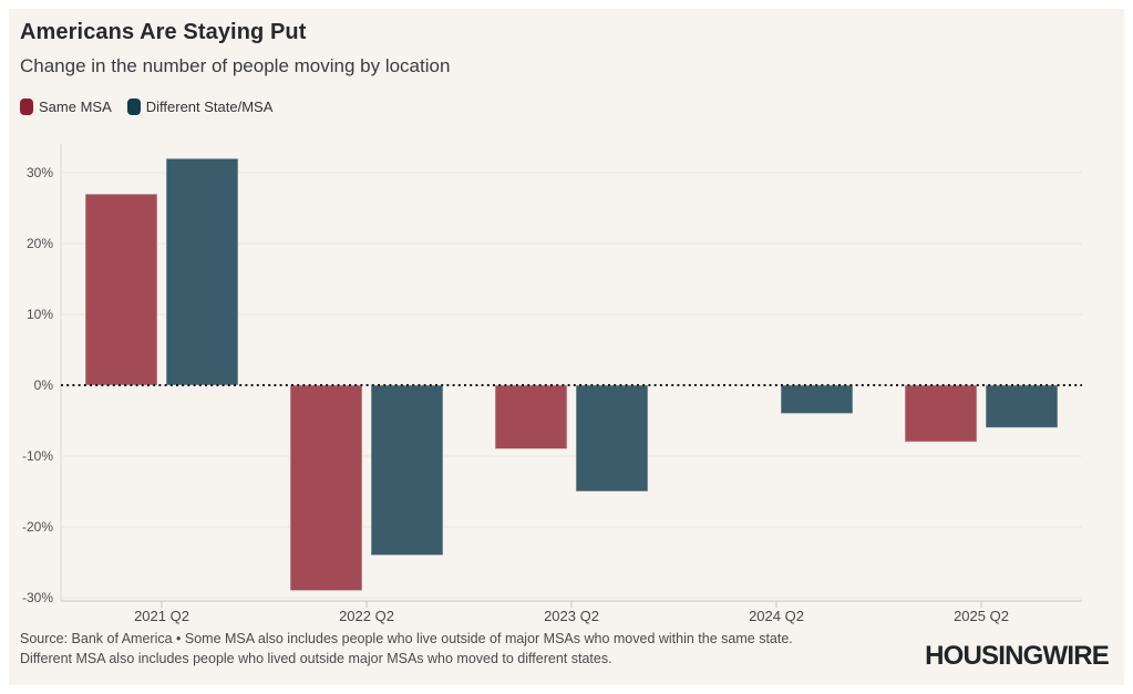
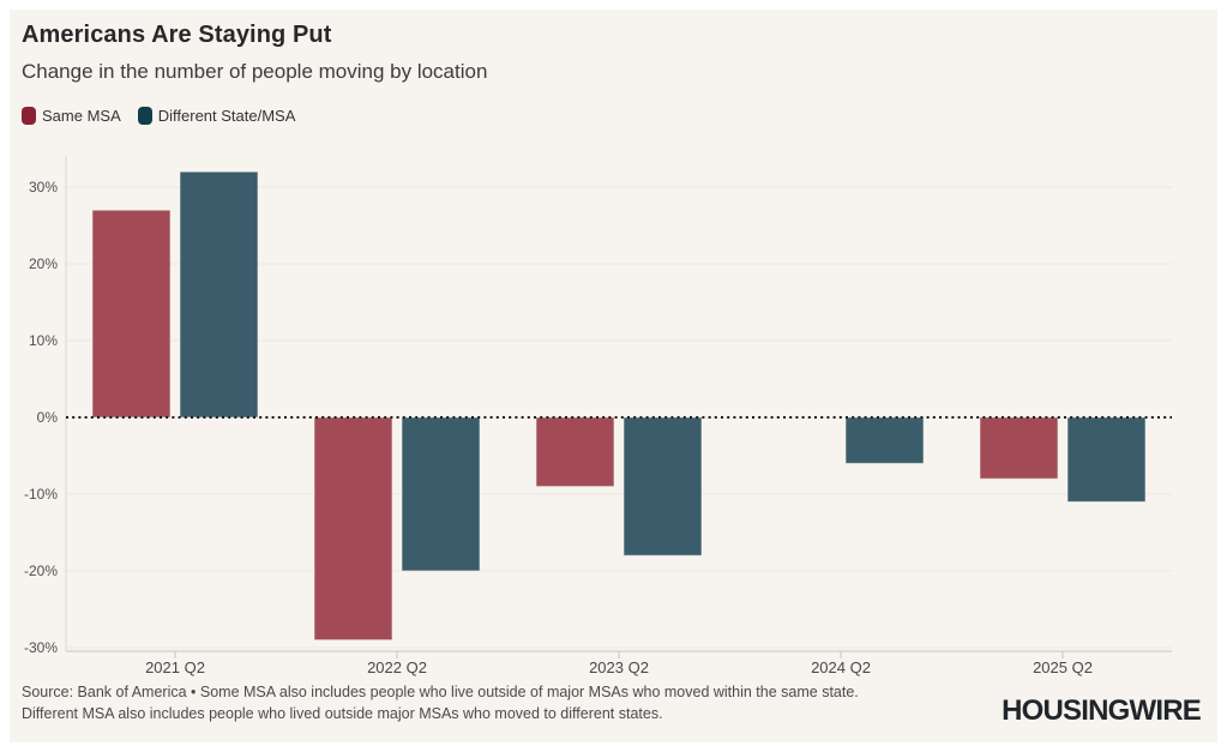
Different State/MSA/2022 Q2: -24% -> -20%
Different State/MSA/2023 Q2: -15% -> -18%
Different State/MSA/2024 Q2: -4% -> -6%
Different State/MSA/2025 Q2: -6% -> -11%
